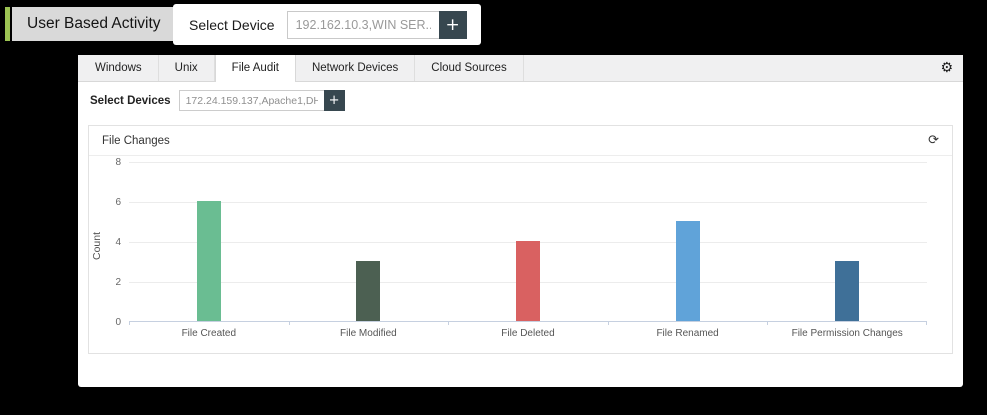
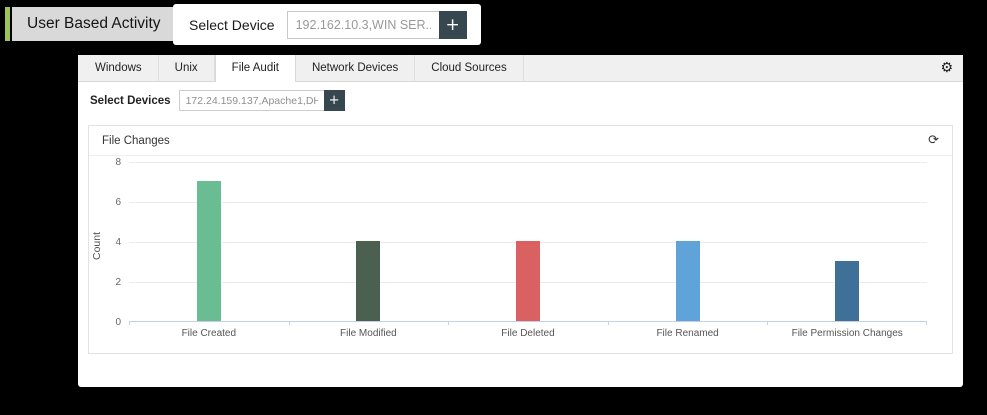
File Created: 6 -> 7
File Modified: 3 -> 4
File Renamed: 5 -> 4
